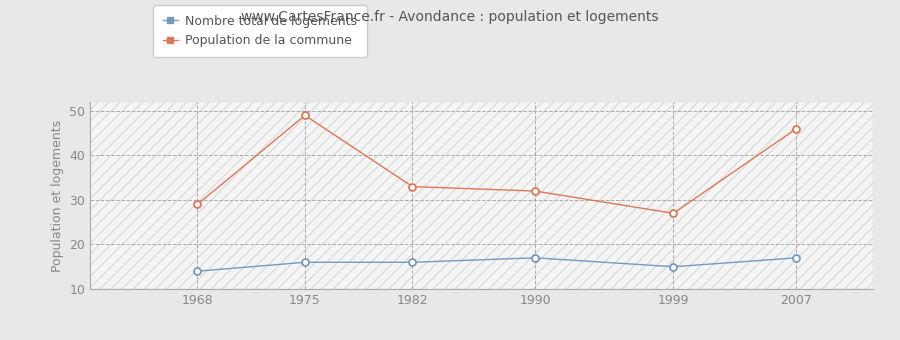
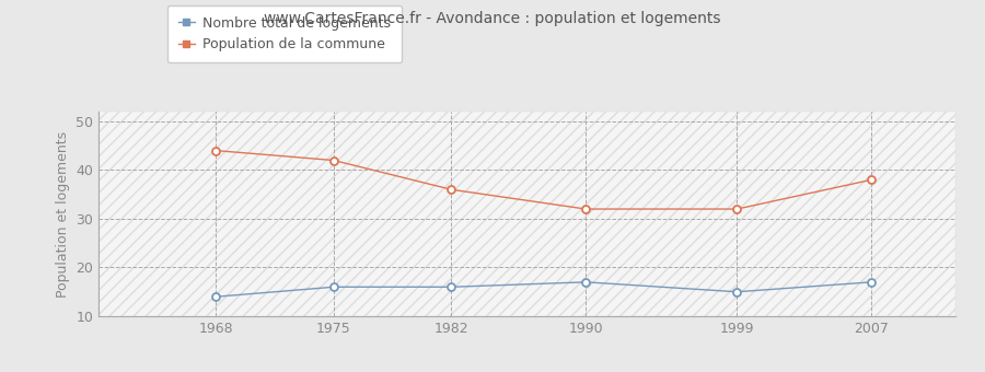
Population de la commune/1968: 29 -> 44
Population de la commune/1975: 49 -> 42
Population de la commune/1982: 33 -> 36
Population de la commune/1999: 27 -> 32
Population de la commune/2007: 46 -> 38
